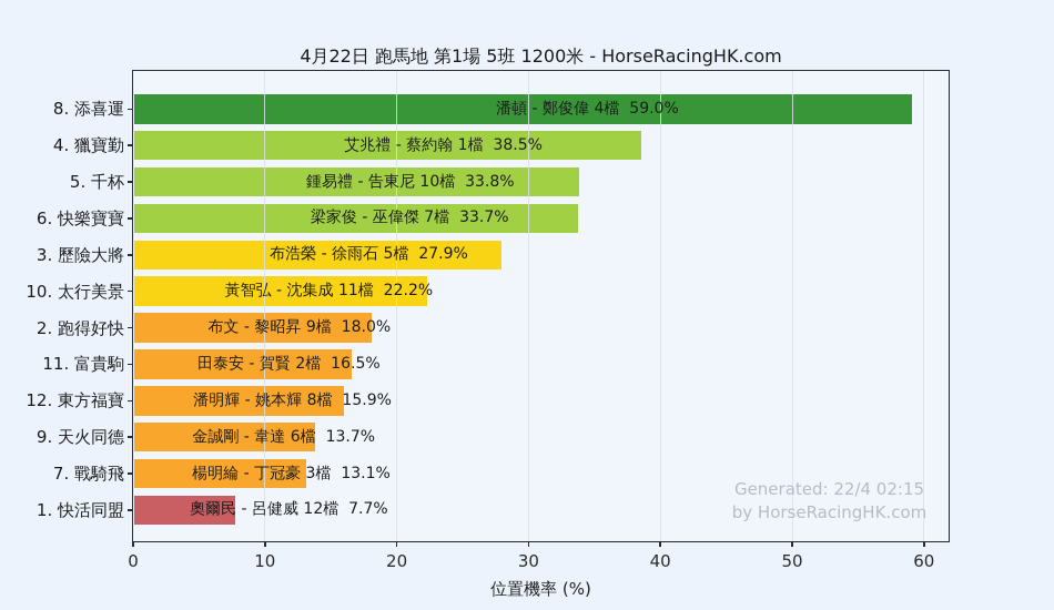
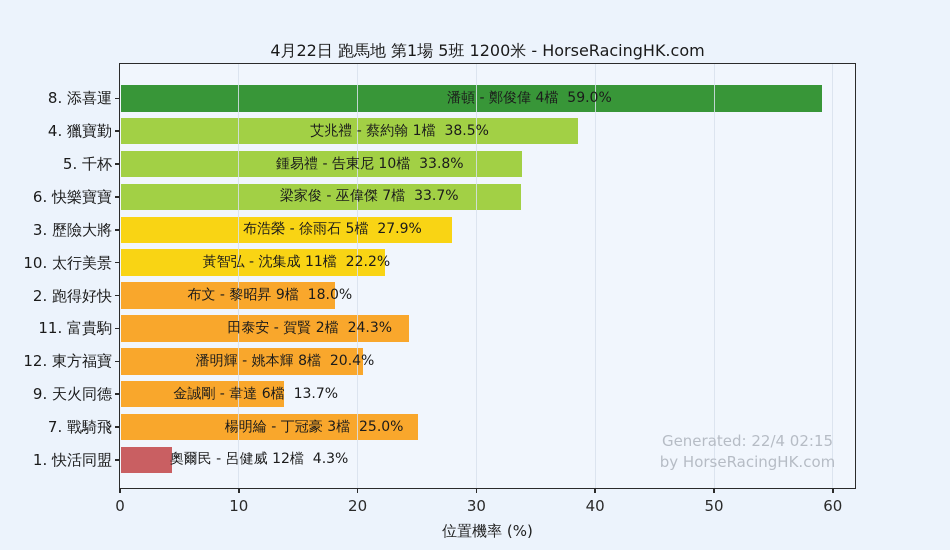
11. 富貴駒: 16.5% -> 24.3%
12. 東方福寶: 15.9% -> 20.4%
7. 戰騎飛: 13.1% -> 25.0%
1. 快活同盟: 7.7% -> 4.3%
